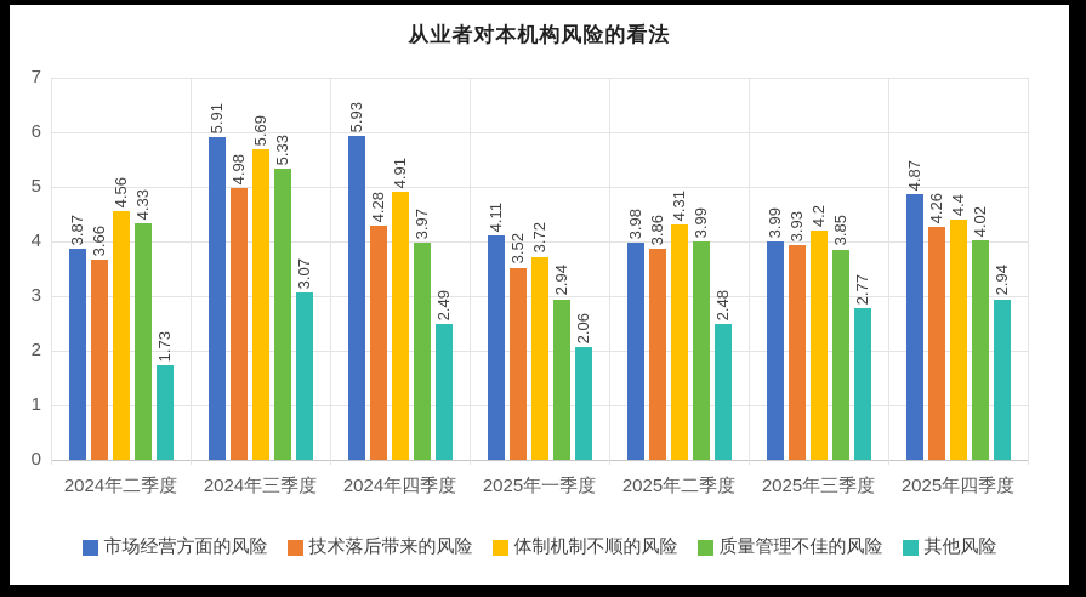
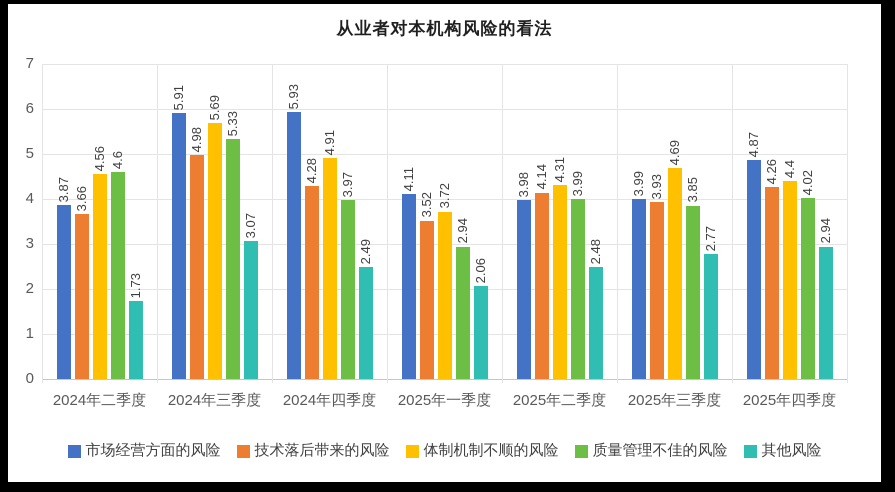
质量管理不佳的风险/2024年二季度: 4.33 -> 4.6
技术落后带来的风险/2025年二季度: 3.86 -> 4.14
体制机制不顺的风险/2025年三季度: 4.2 -> 4.69
